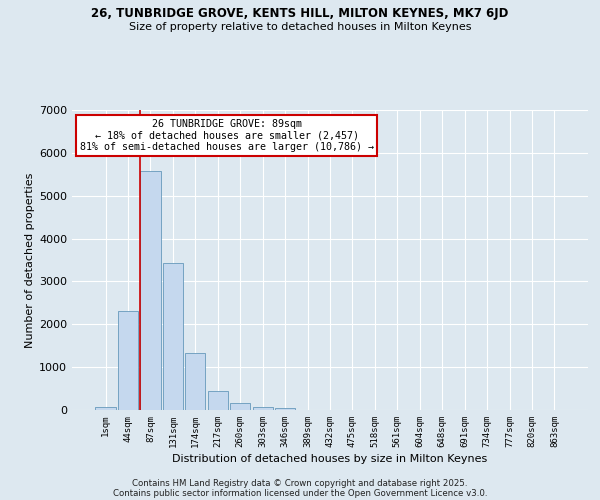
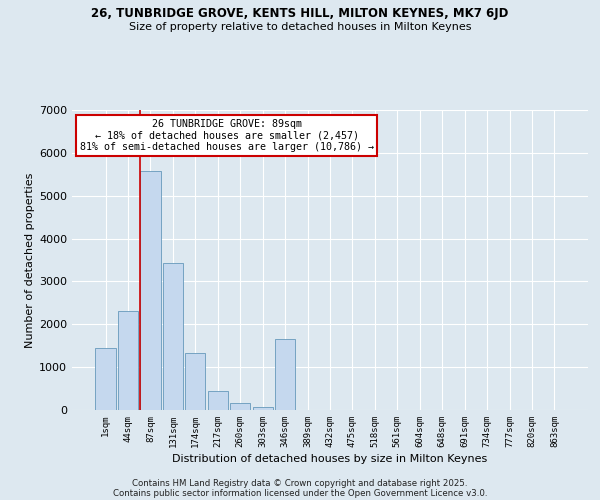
1sqm: 80 -> 1450
346sqm: 50 -> 1650
